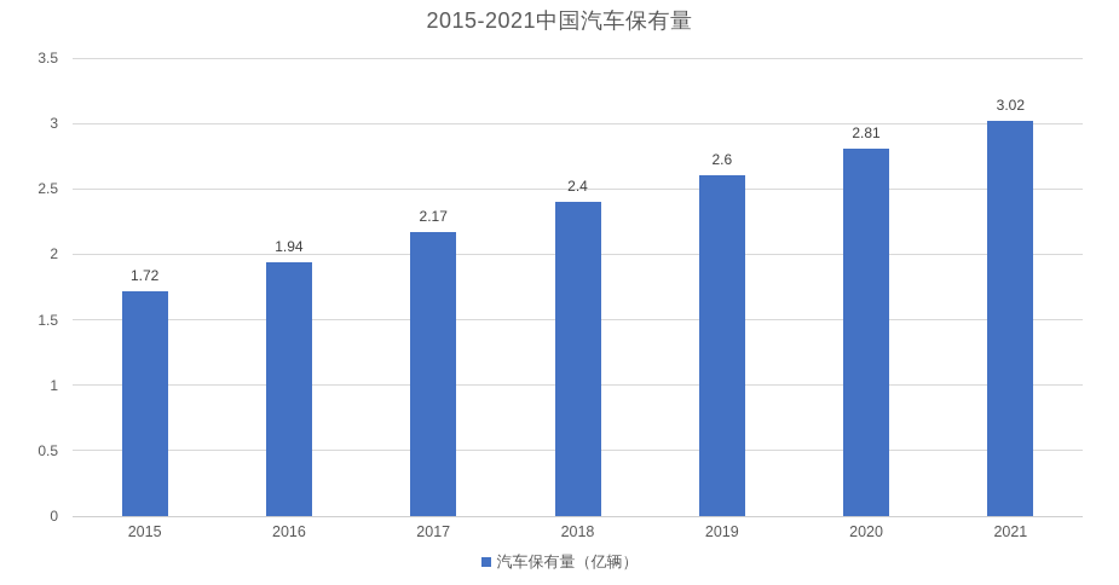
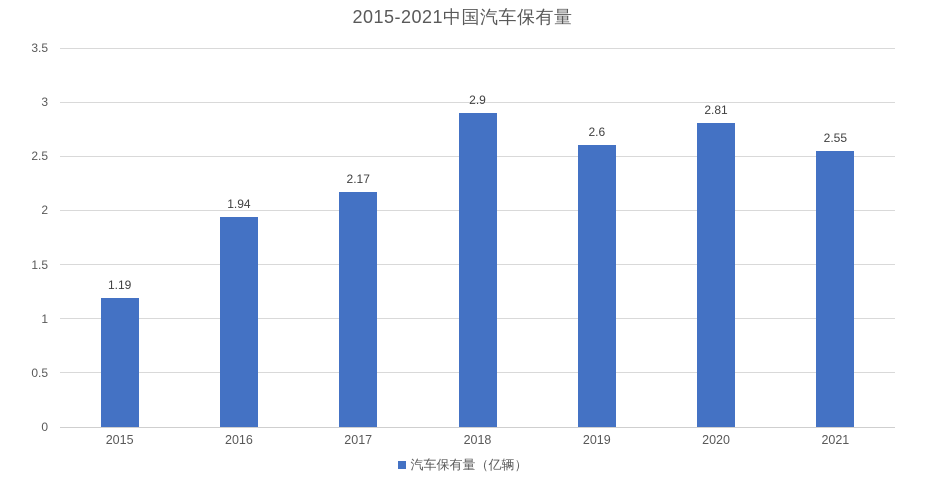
2015: 1.72 -> 1.19
2018: 2.4 -> 2.9
2021: 3.02 -> 2.55
